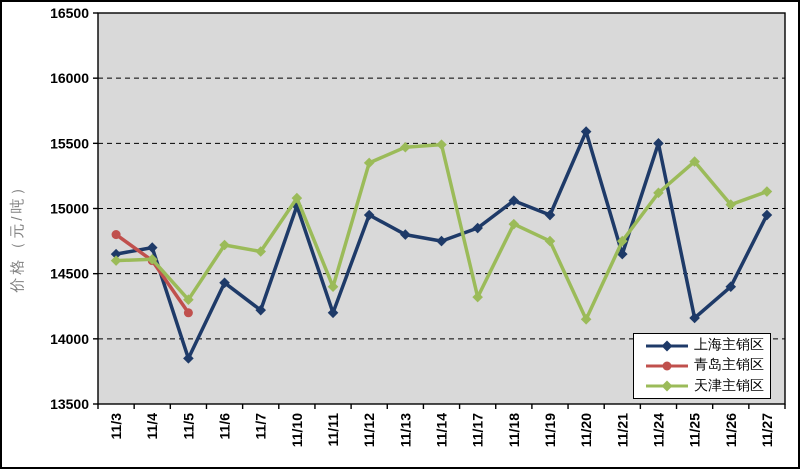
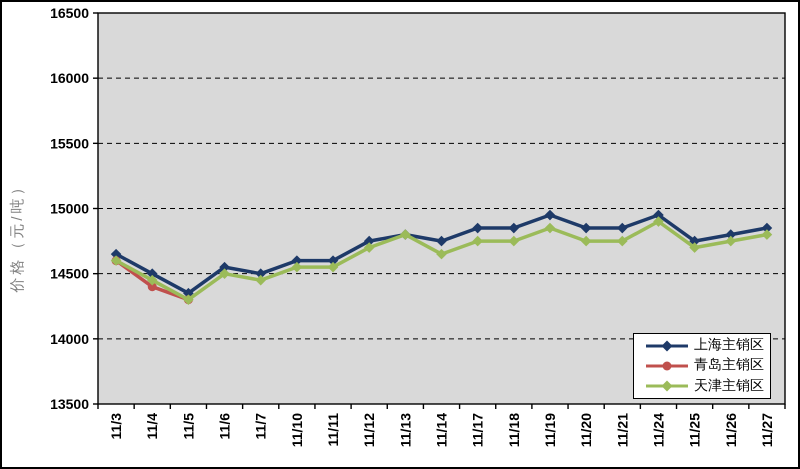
青岛主销区/11/3: 14800 -> 14600
上海主销区/11/4: 14700 -> 14500
青岛主销区/11/4: 14600 -> 14400
天津主销区/11/4: 14610 -> 14450
上海主销区/11/5: 13850 -> 14350
青岛主销区/11/5: 14200 -> 14300
上海主销区/11/6: 14430 -> 14550
天津主销区/11/6: 14720 -> 14500
上海主销区/11/7: 14220 -> 14500
天津主销区/11/7: 14670 -> 14450
上海主销区/11/10: 15020 -> 14600
天津主销区/11/10: 15080 -> 14550
上海主销区/11/11: 14200 -> 14600
天津主销区/11/11: 14400 -> 14550
上海主销区/11/12: 14950 -> 14750
天津主销区/11/12: 15350 -> 14700
天津主销区/11/13: 15470 -> 14800
天津主销区/11/14: 15490 -> 14650
天津主销区/11/17: 14320 -> 14750
上海主销区/11/18: 15060 -> 14850
天津主销区/11/18: 14880 -> 14750
天津主销区/11/19: 14750 -> 14850
上海主销区/11/20: 15590 -> 14850
天津主销区/11/20: 14150 -> 14750
上海主销区/11/21: 14650 -> 14850
上海主销区/11/24: 15500 -> 14950
天津主销区/11/24: 15120 -> 14900
上海主销区/11/25: 14160 -> 14750
天津主销区/11/25: 15360 -> 14700
上海主销区/11/26: 14400 -> 14800
天津主销区/11/26: 15030 -> 14750
上海主销区/11/27: 14950 -> 14850
天津主销区/11/27: 15130 -> 14800
